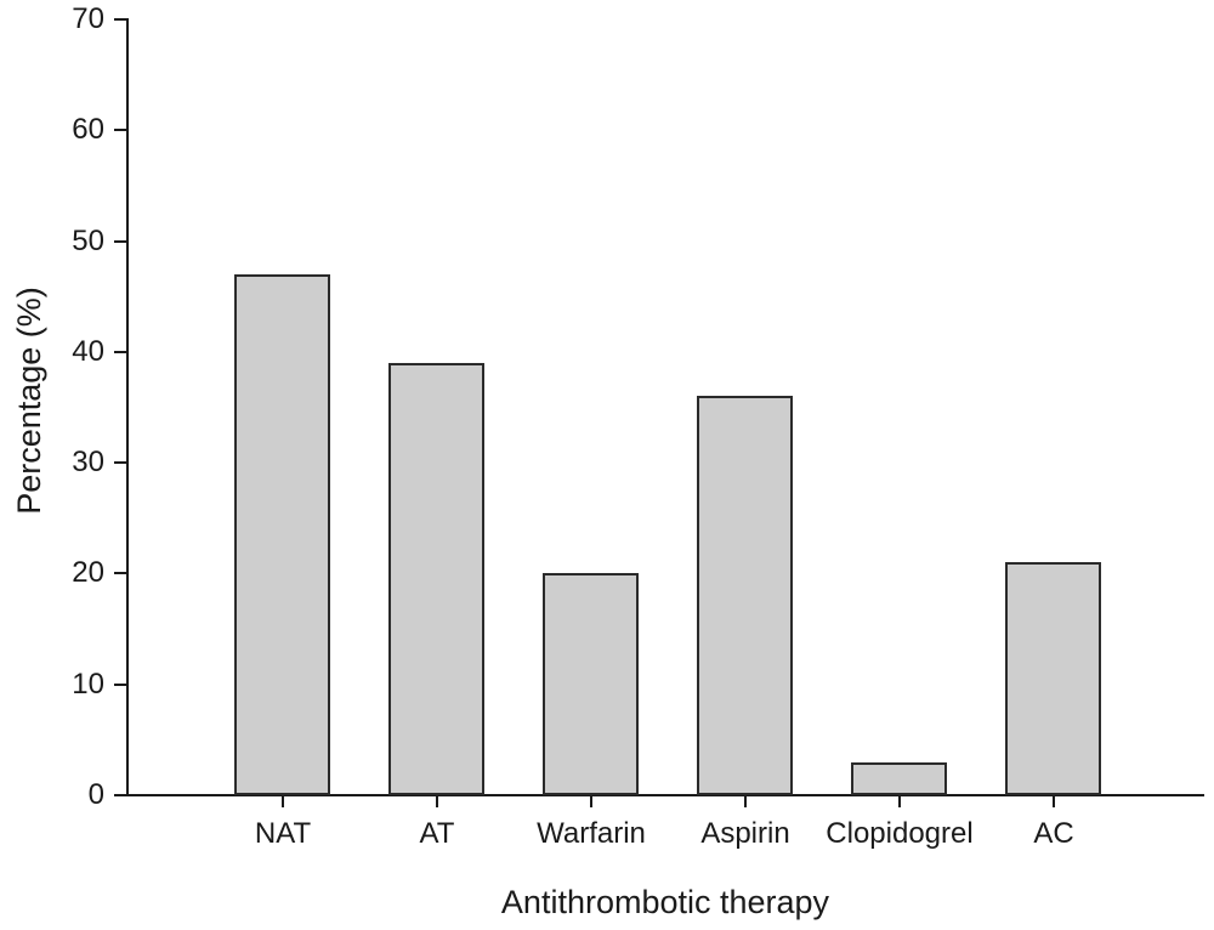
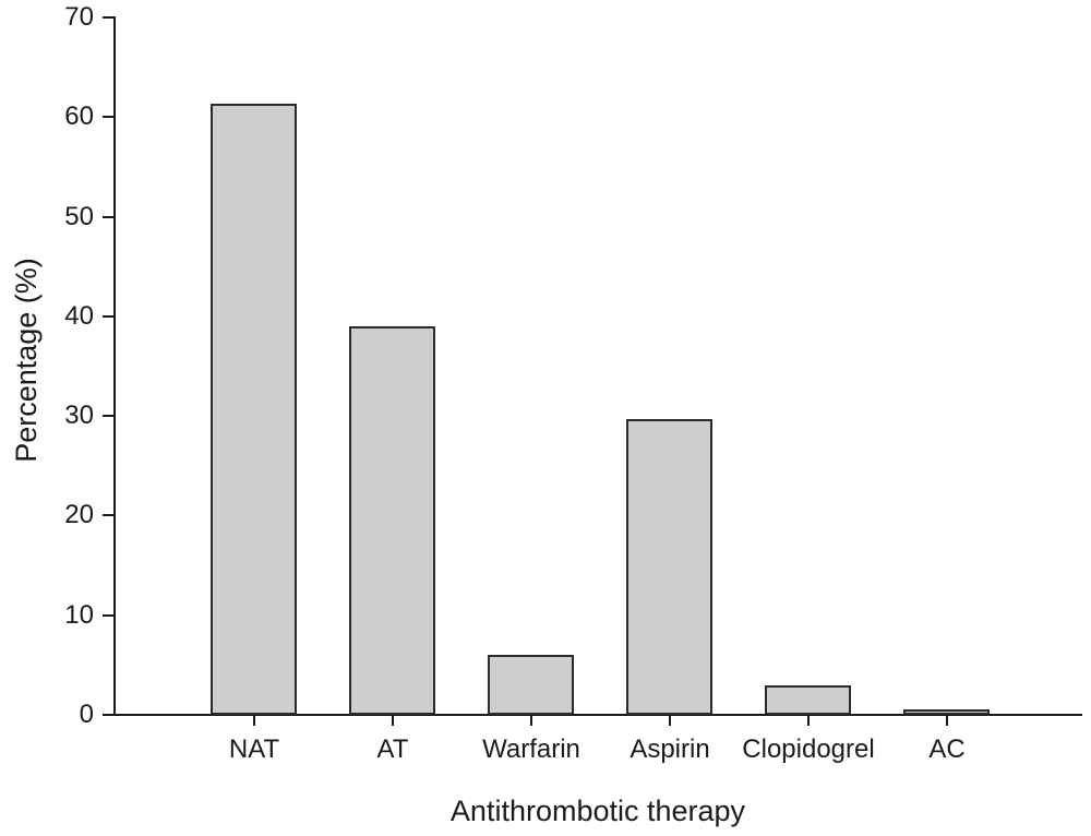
NAT: 47 -> 61
Warfarin: 20 -> 6
Aspirin: 36 -> 30
AC: 21 -> 1
